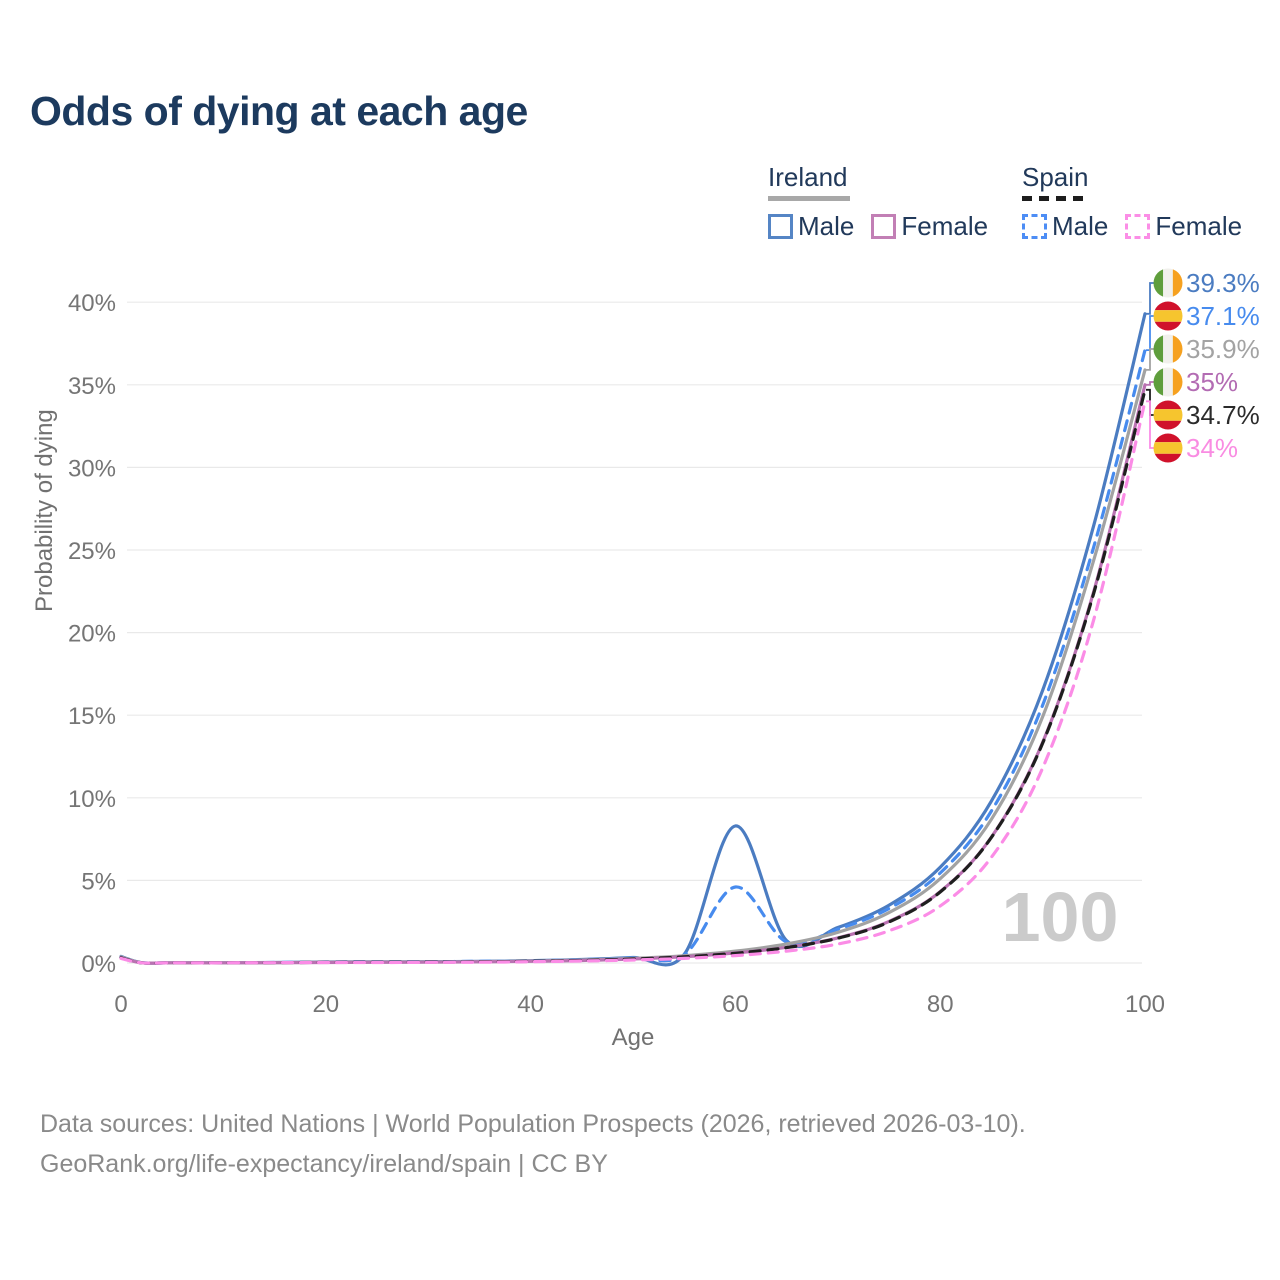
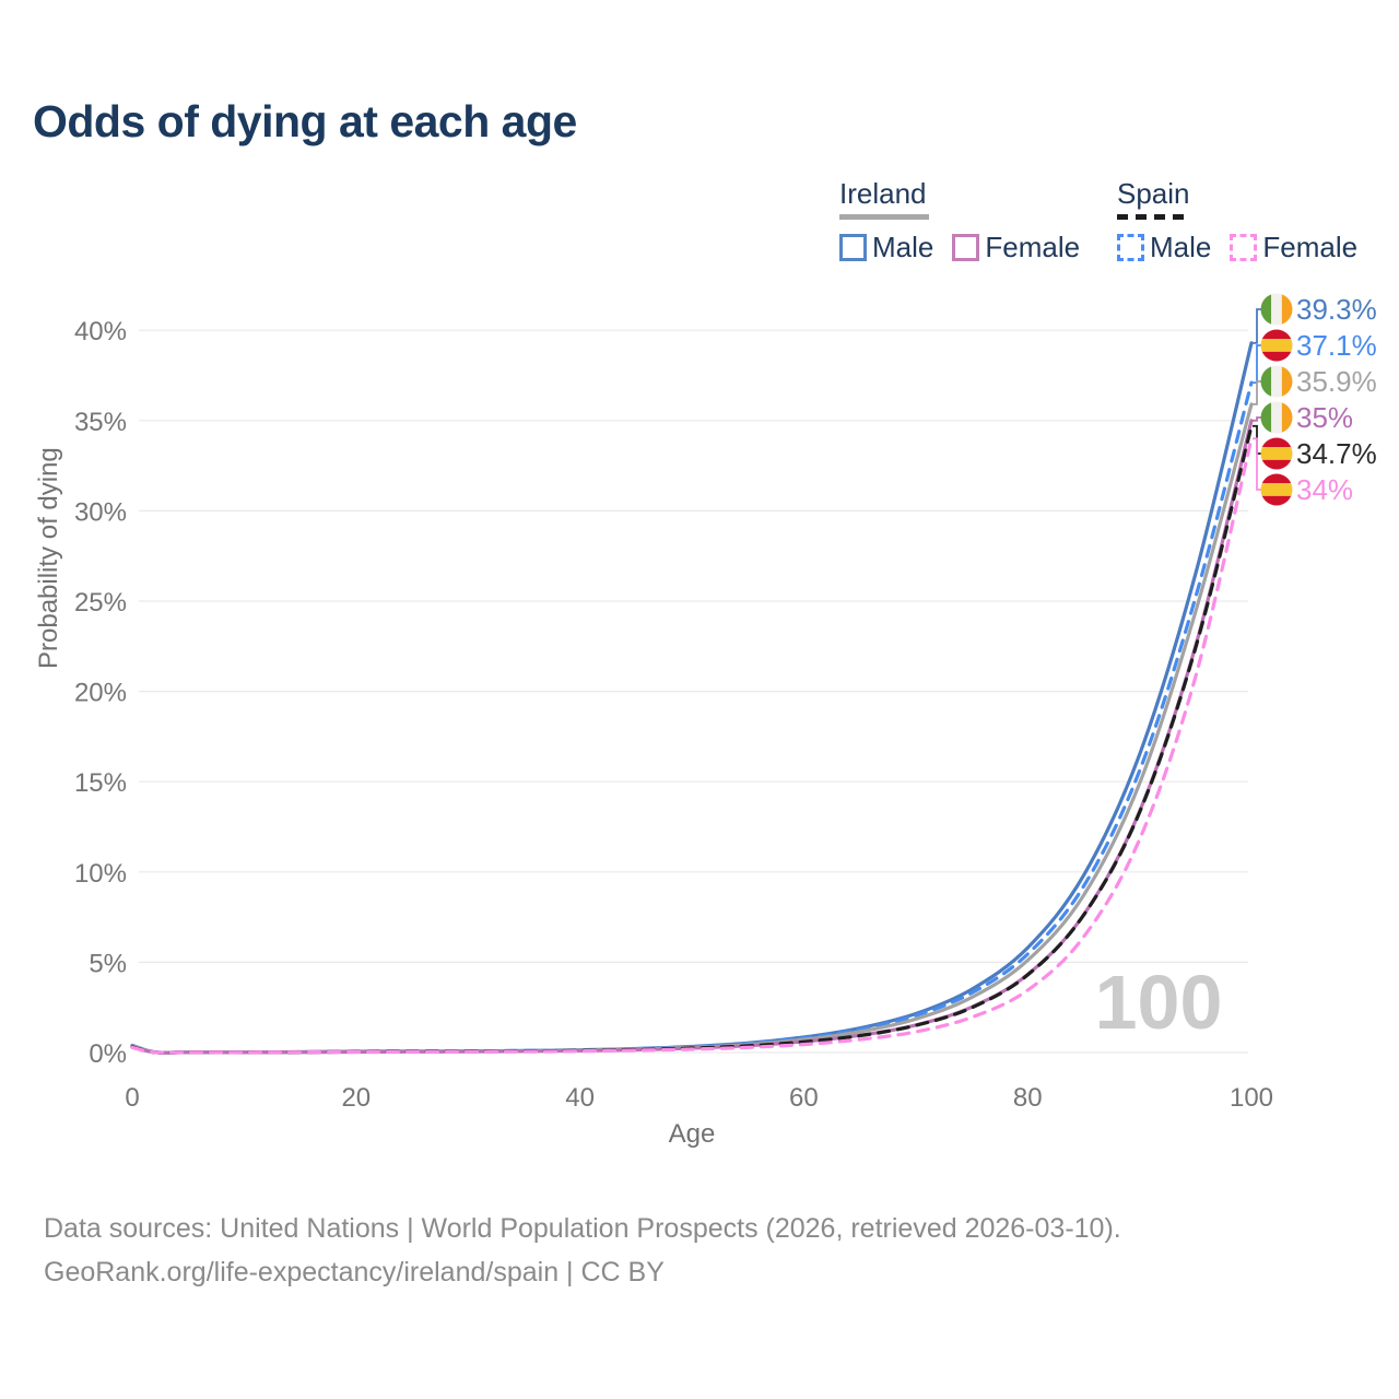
Ireland Male/60: 8.3% -> 0.8%
Spain Male/60: 4.6% -> 0.8%
